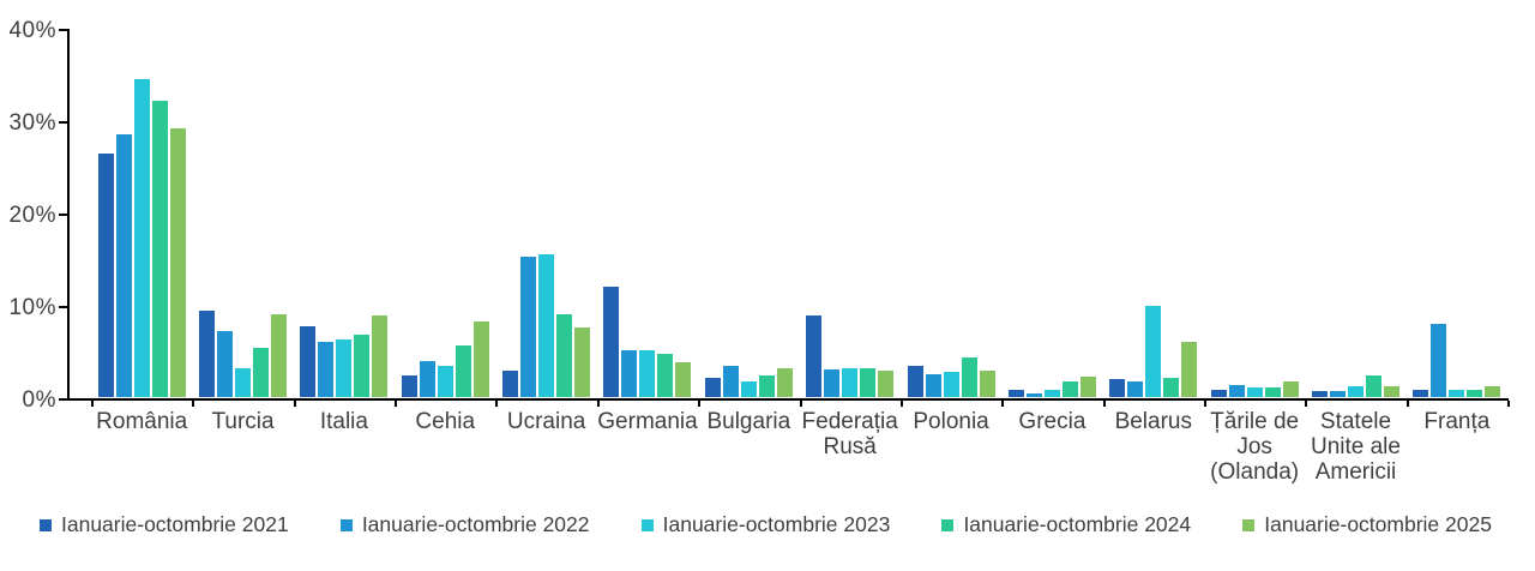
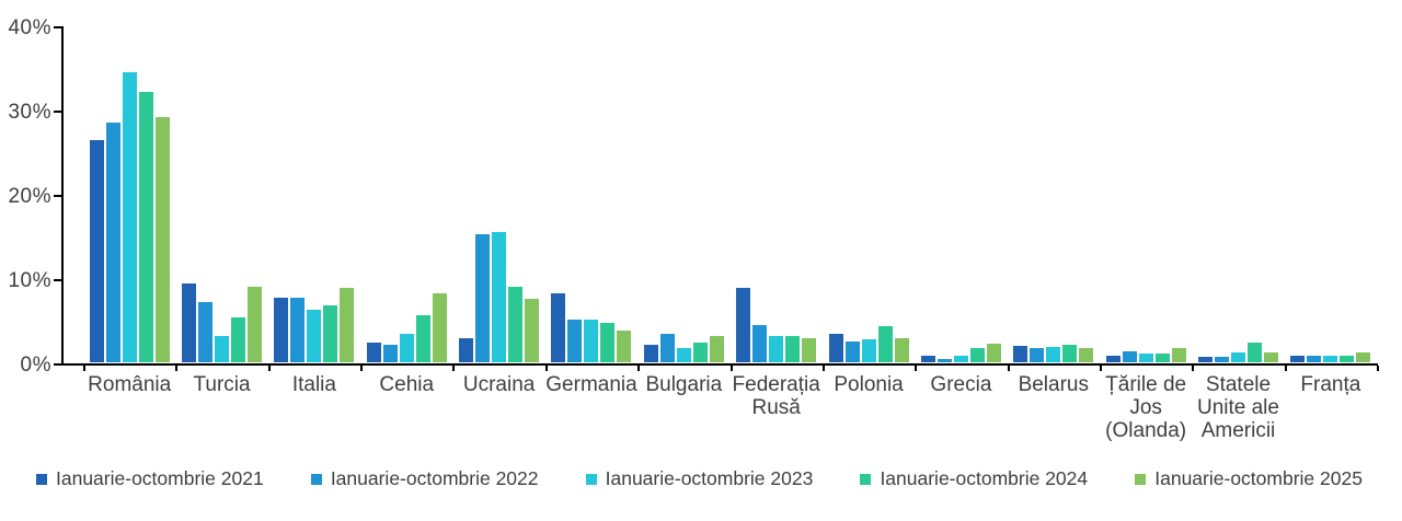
Ianuarie-octombrie 2022/Italia: 6% -> 8%
Ianuarie-octombrie 2022/Cehia: 4% -> 2%
Ianuarie-octombrie 2021/Germania: 12% -> 8%
Ianuarie-octombrie 2022/Federația Rusă: 3% -> 4%
Ianuarie-octombrie 2023/Belarus: 10% -> 2%
Ianuarie-octombrie 2025/Belarus: 6% -> 2%
Ianuarie-octombrie 2022/Franța: 8% -> 1%
